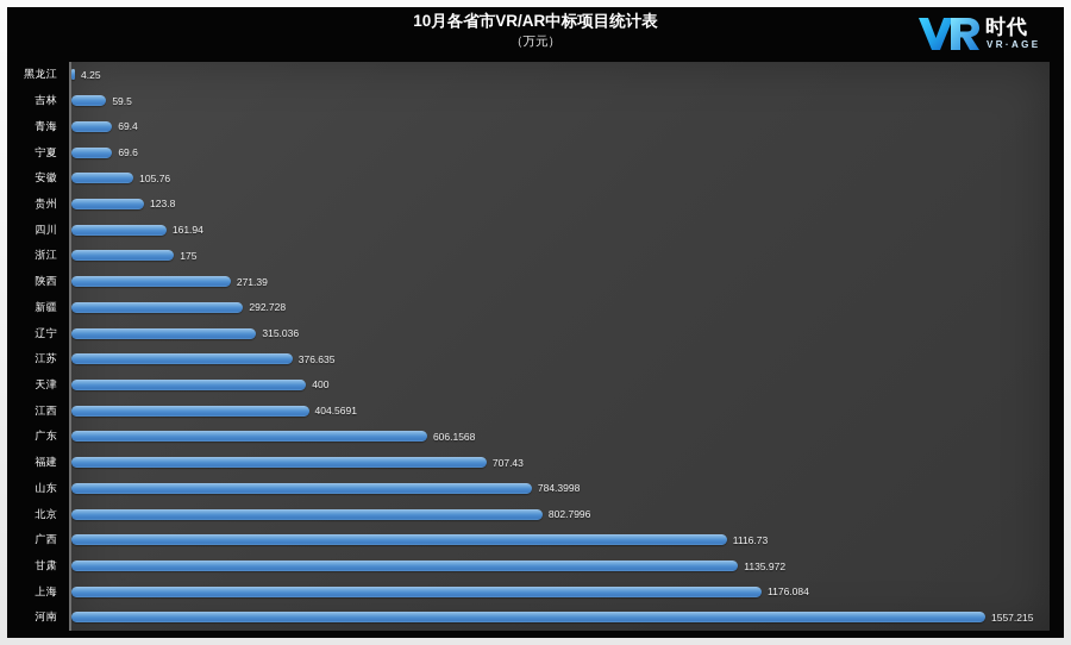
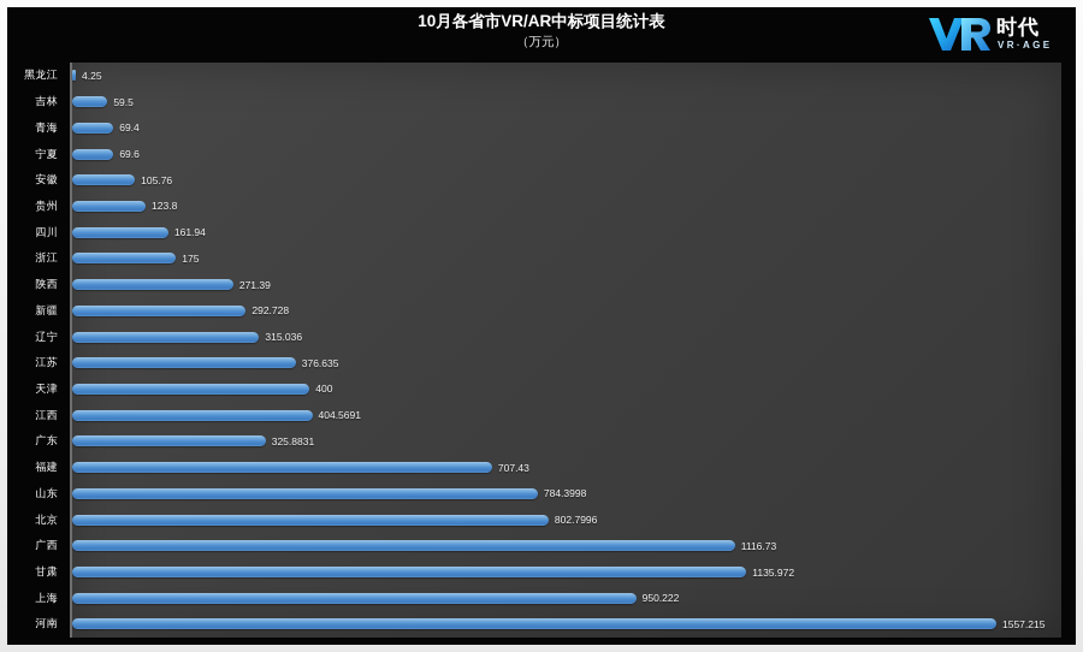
广东: 606.1568 -> 325.8831
上海: 1176.084 -> 950.222
